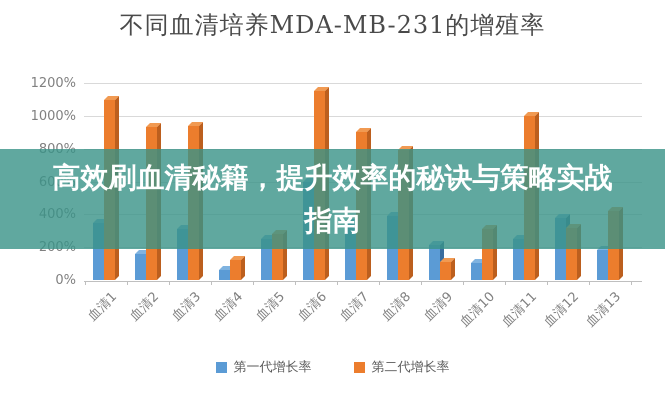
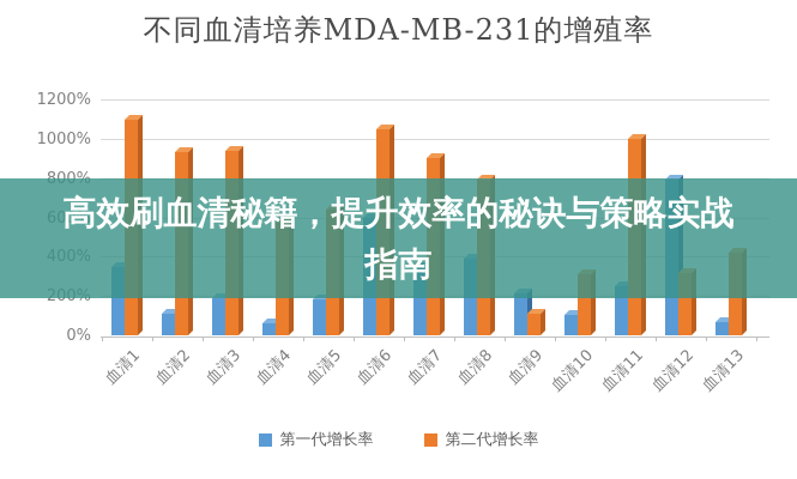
第一代增长率/血清2: 160% -> 110%
第一代增长率/血清3: 310% -> 190%
第二代增长率/血清4: 120% -> 580%
第一代增长率/血清5: 250% -> 180%
第二代增长率/血清5: 280% -> 640%
第二代增长率/血清6: 1150% -> 1050%
第一代增长率/血清12: 380% -> 790%
第一代增长率/血清13: 180% -> 70%
